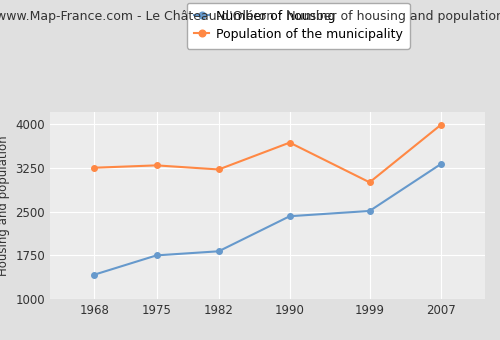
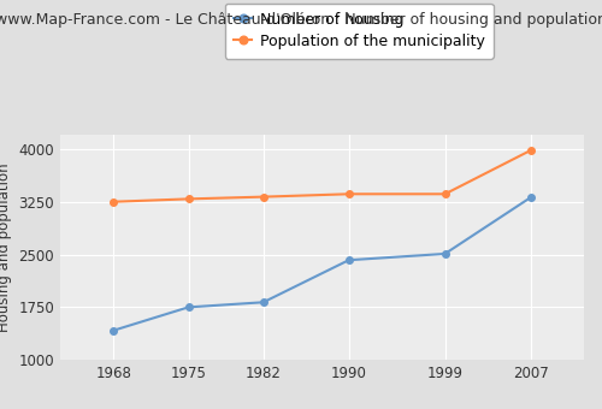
Population of the municipality/1982: 3220 -> 3320
Population of the municipality/1990: 3680 -> 3360
Population of the municipality/1999: 3000 -> 3360
